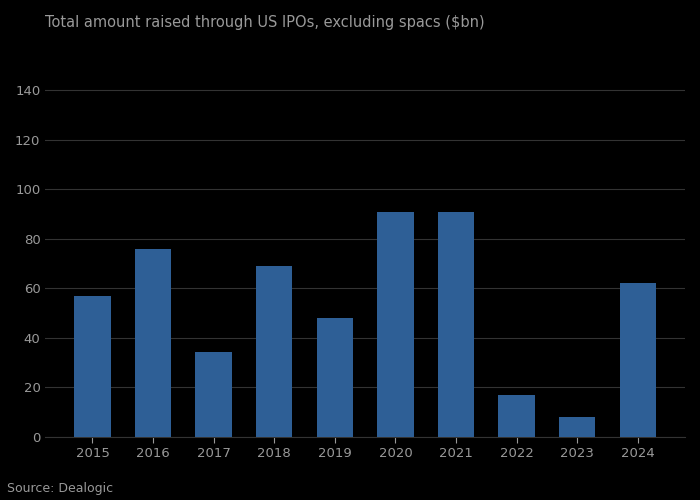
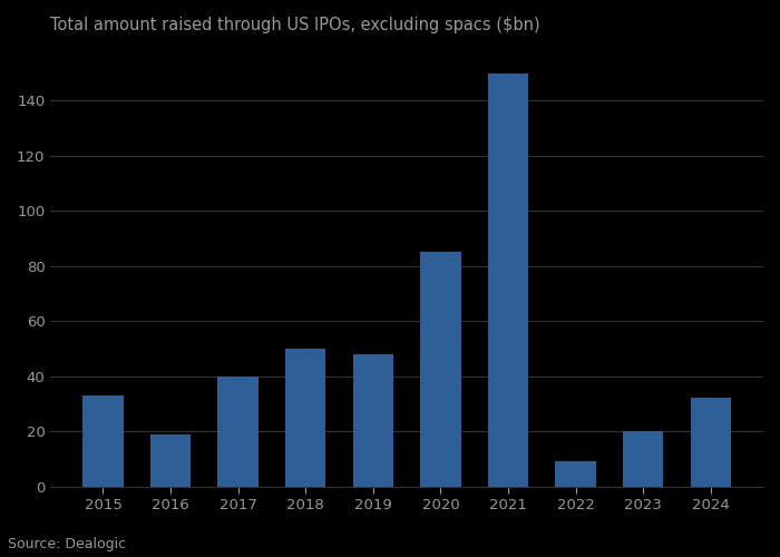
2015: 57 -> 33
2016: 76 -> 19
2017: 34 -> 40
2018: 69 -> 50
2020: 91 -> 85
2021: 91 -> 150
2022: 17 -> 9
2023: 8 -> 20
2024: 62 -> 32
